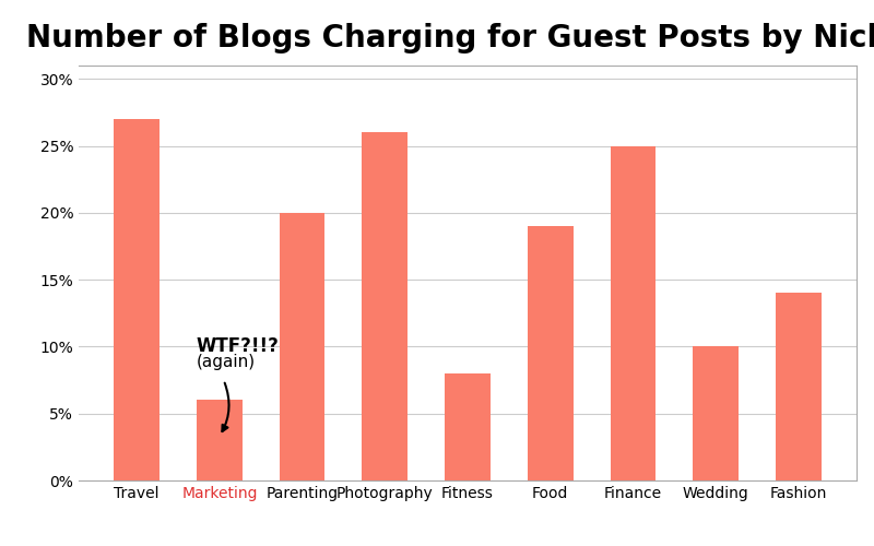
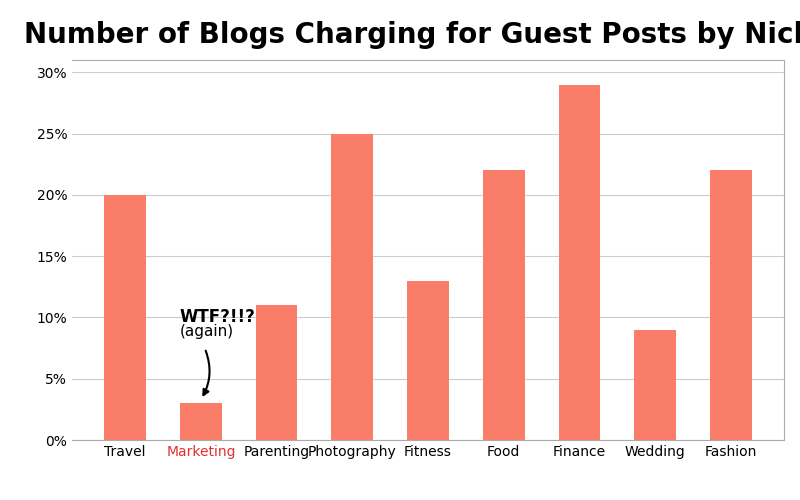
Travel: 27% -> 20%
Marketing: 6% -> 3%
Parenting: 20% -> 11%
Photography: 26% -> 25%
Fitness: 8% -> 13%
Food: 19% -> 22%
Finance: 25% -> 29%
Wedding: 10% -> 9%
Fashion: 14% -> 22%
